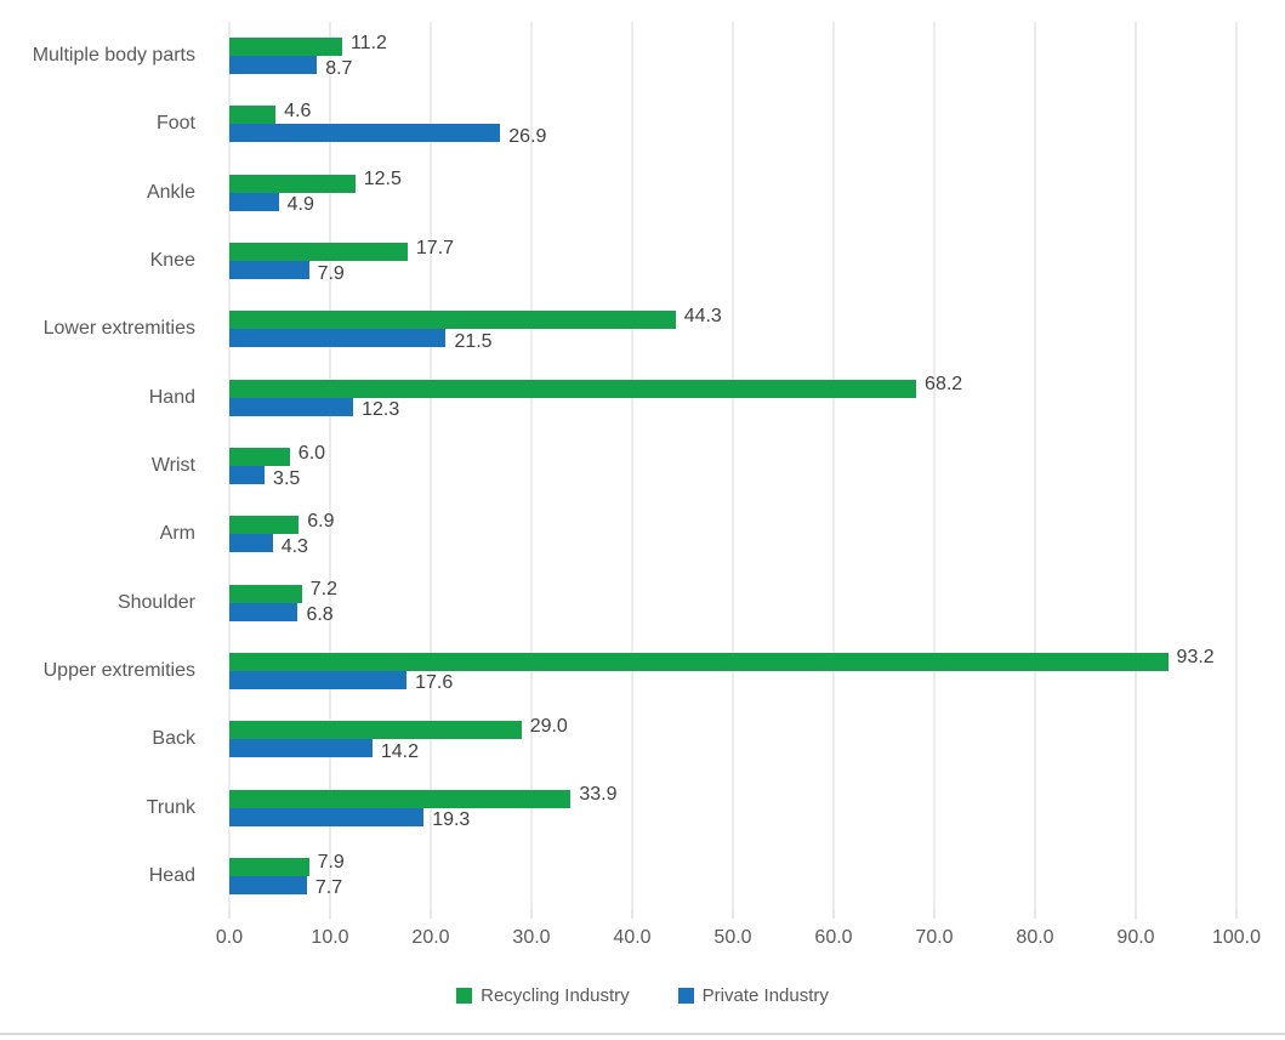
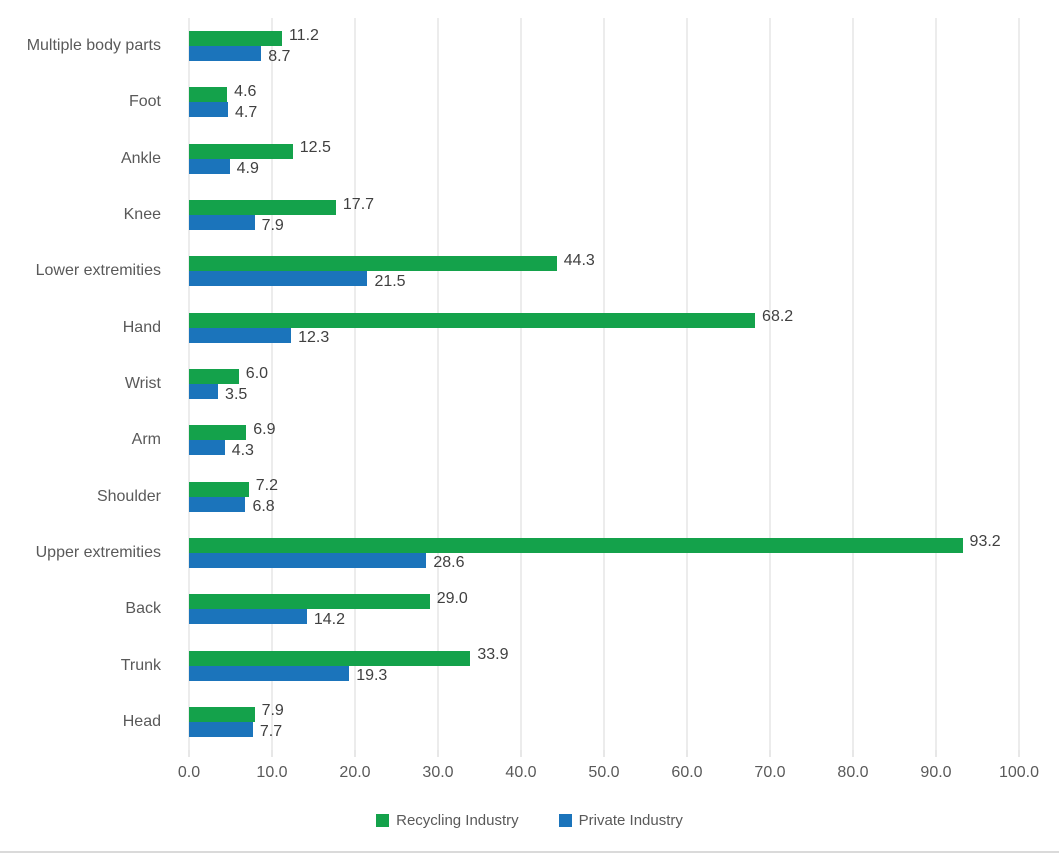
Private Industry/Foot: 26.9 -> 4.7
Private Industry/Upper extremities: 17.6 -> 28.6
